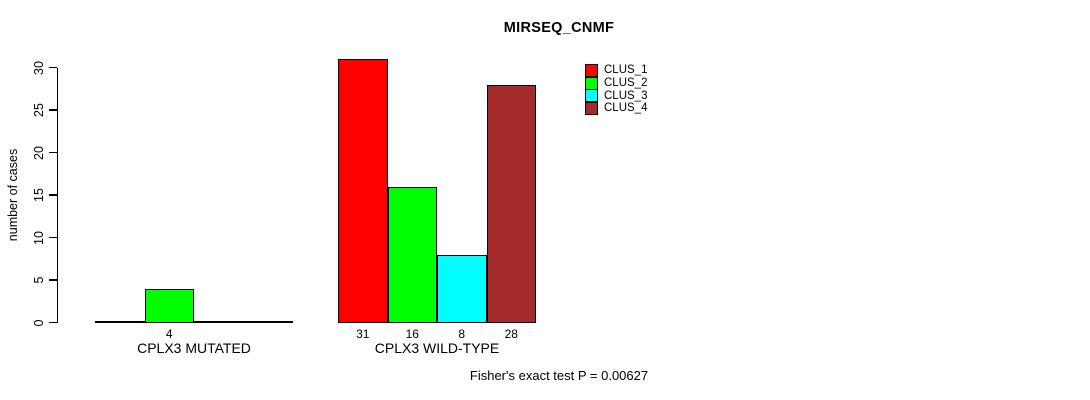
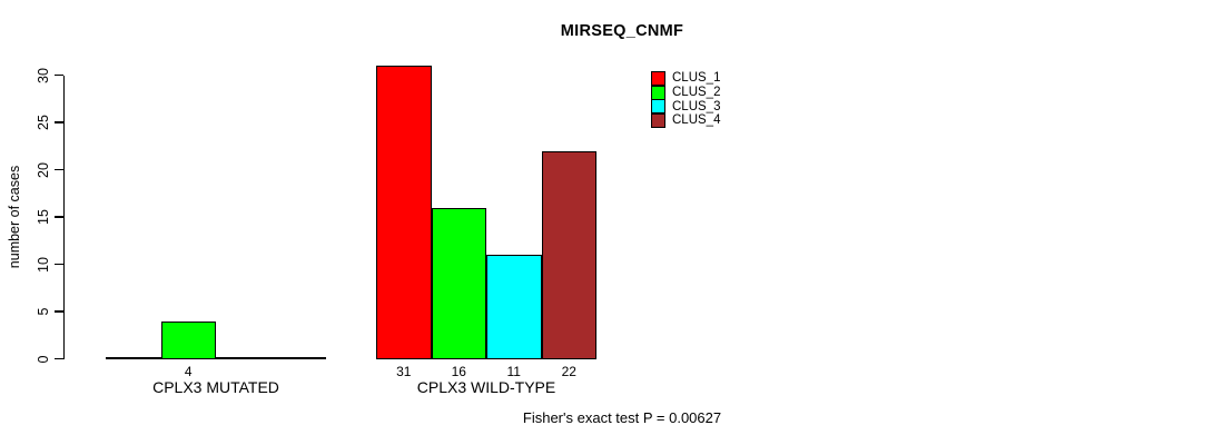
CLUS_3/CPLX3 WILD-TYPE: 8 -> 11
CLUS_4/CPLX3 WILD-TYPE: 28 -> 22
